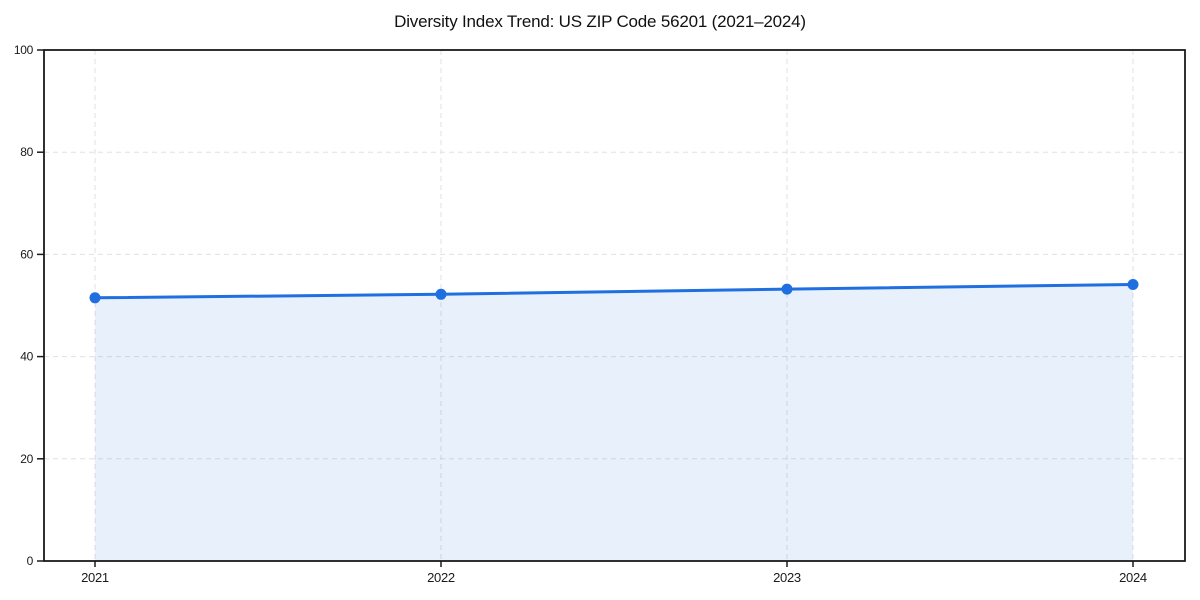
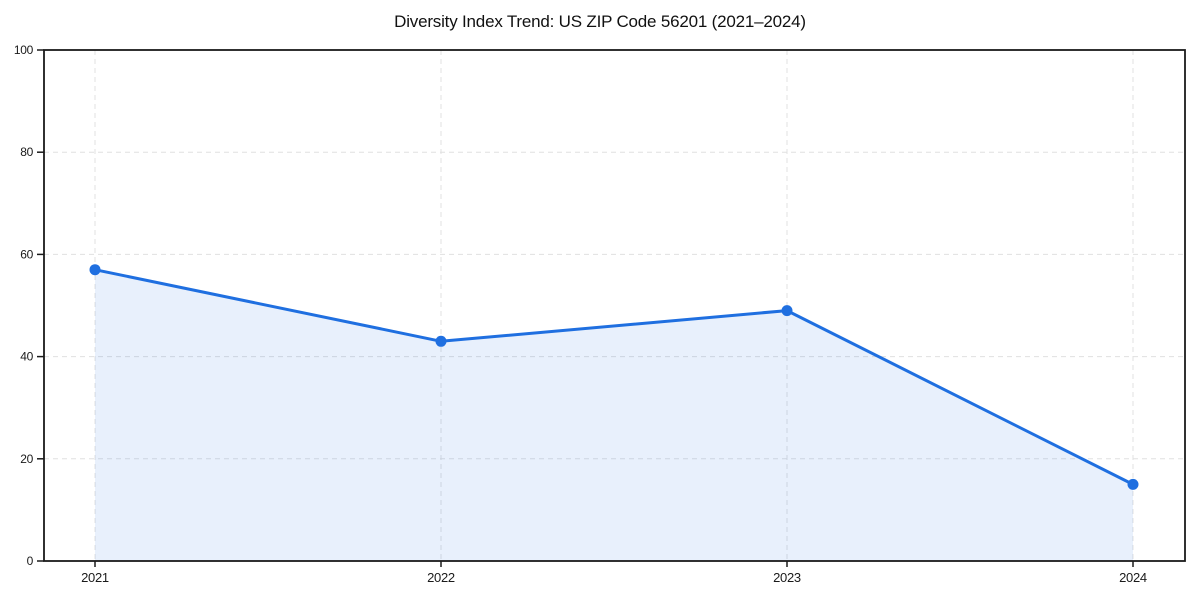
2021: 52 -> 57
2022: 52 -> 43
2023: 53 -> 49
2024: 54 -> 15
